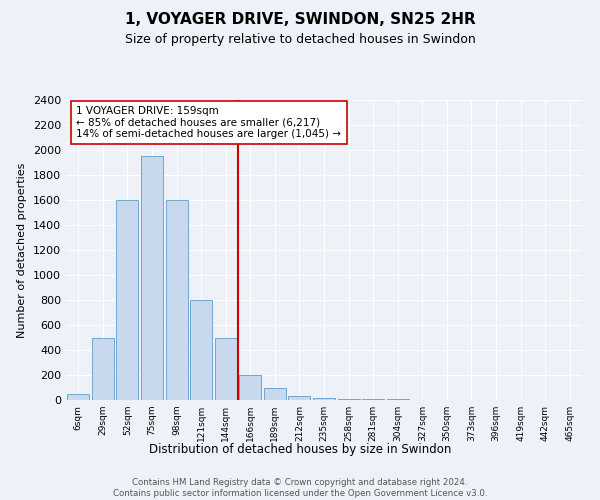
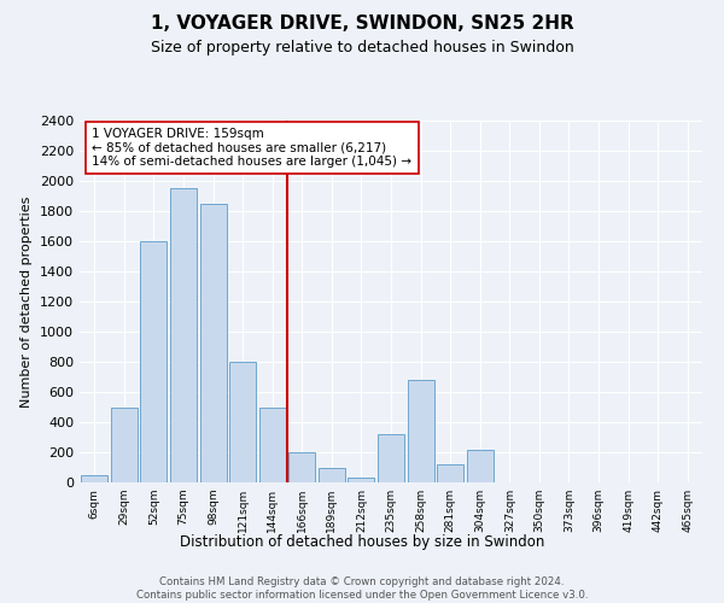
98sqm: 1600 -> 1850
235sqm: 20 -> 320
258sqm: 10 -> 680
281sqm: 0 -> 120
304sqm: 0 -> 220
